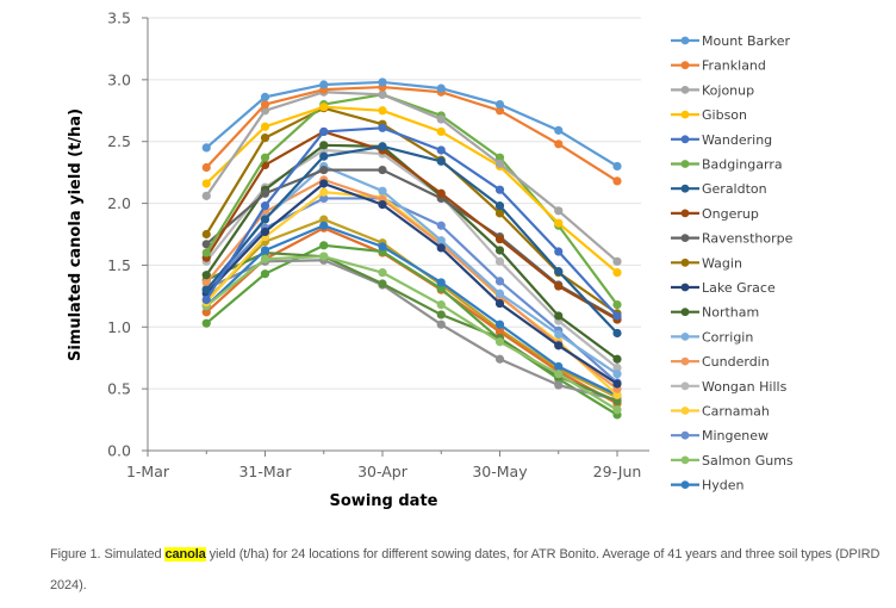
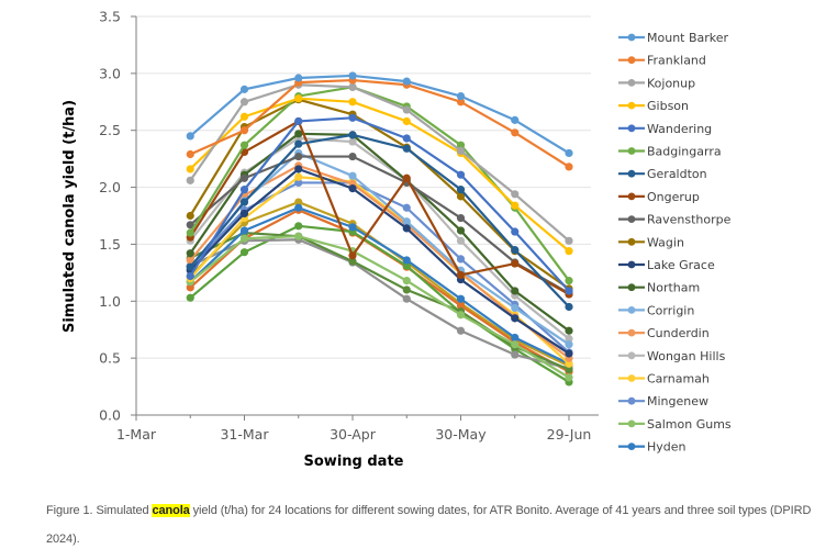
Frankland/31-Mar: 2.80 -> 2.50
Ongerup/30-Apr: 2.43 -> 1.40
Ongerup/30-May: 1.71 -> 1.23
